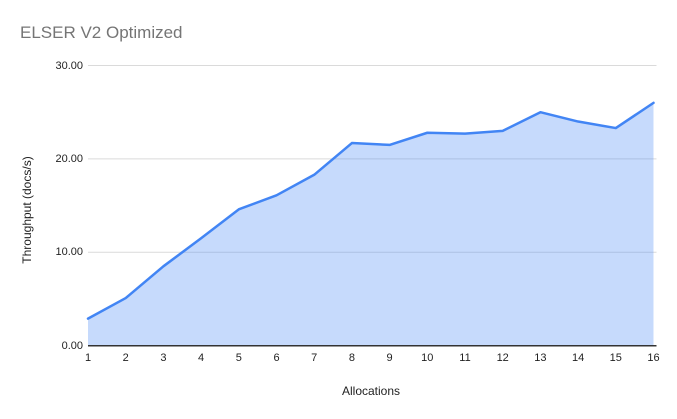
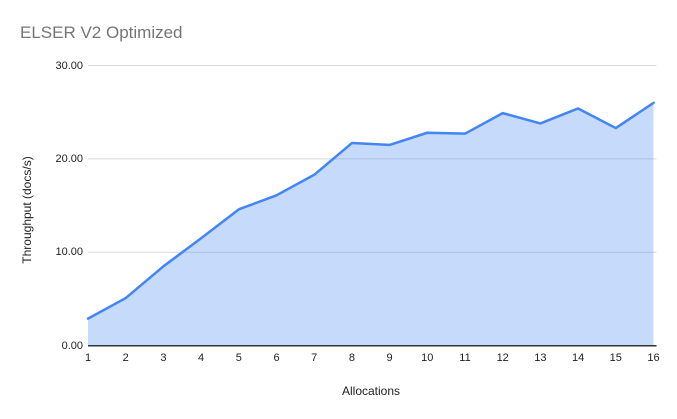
12: 23 -> 25
13: 25 -> 24
14: 24 -> 25
